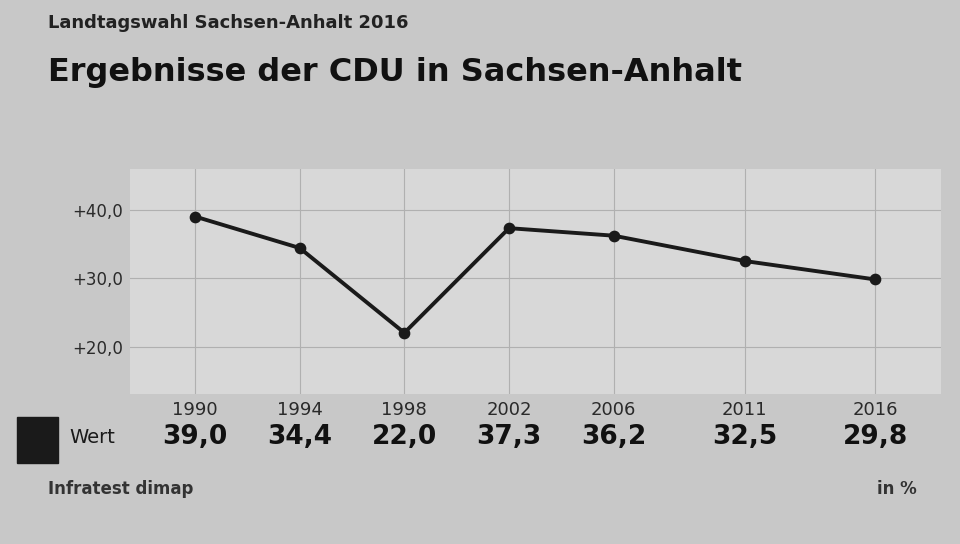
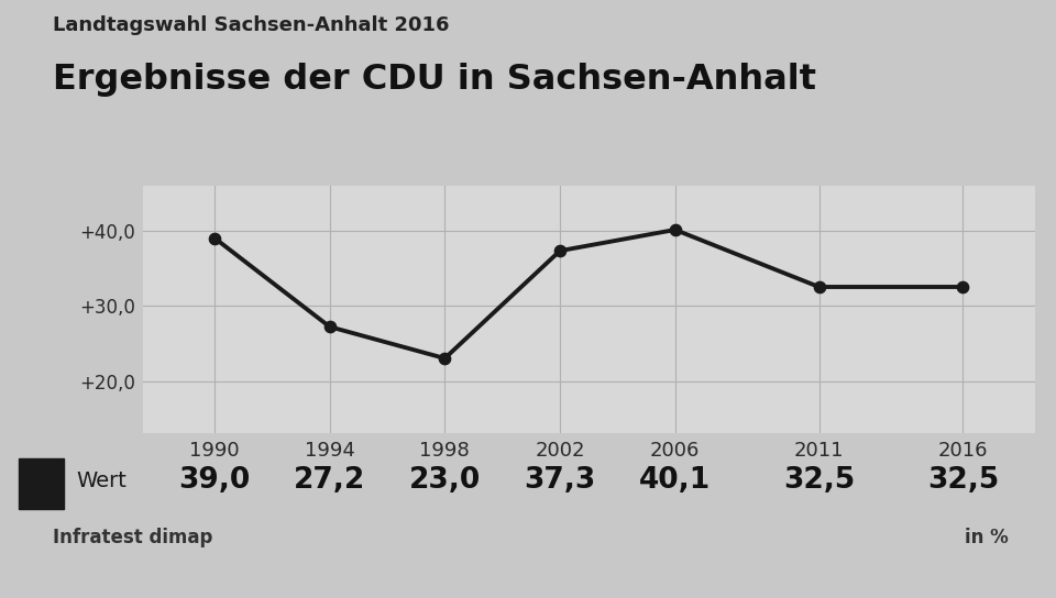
1994: 34,4 -> 27,2
1998: 22,0 -> 23,0
2006: 36,2 -> 40,1
2016: 29,8 -> 32,5
